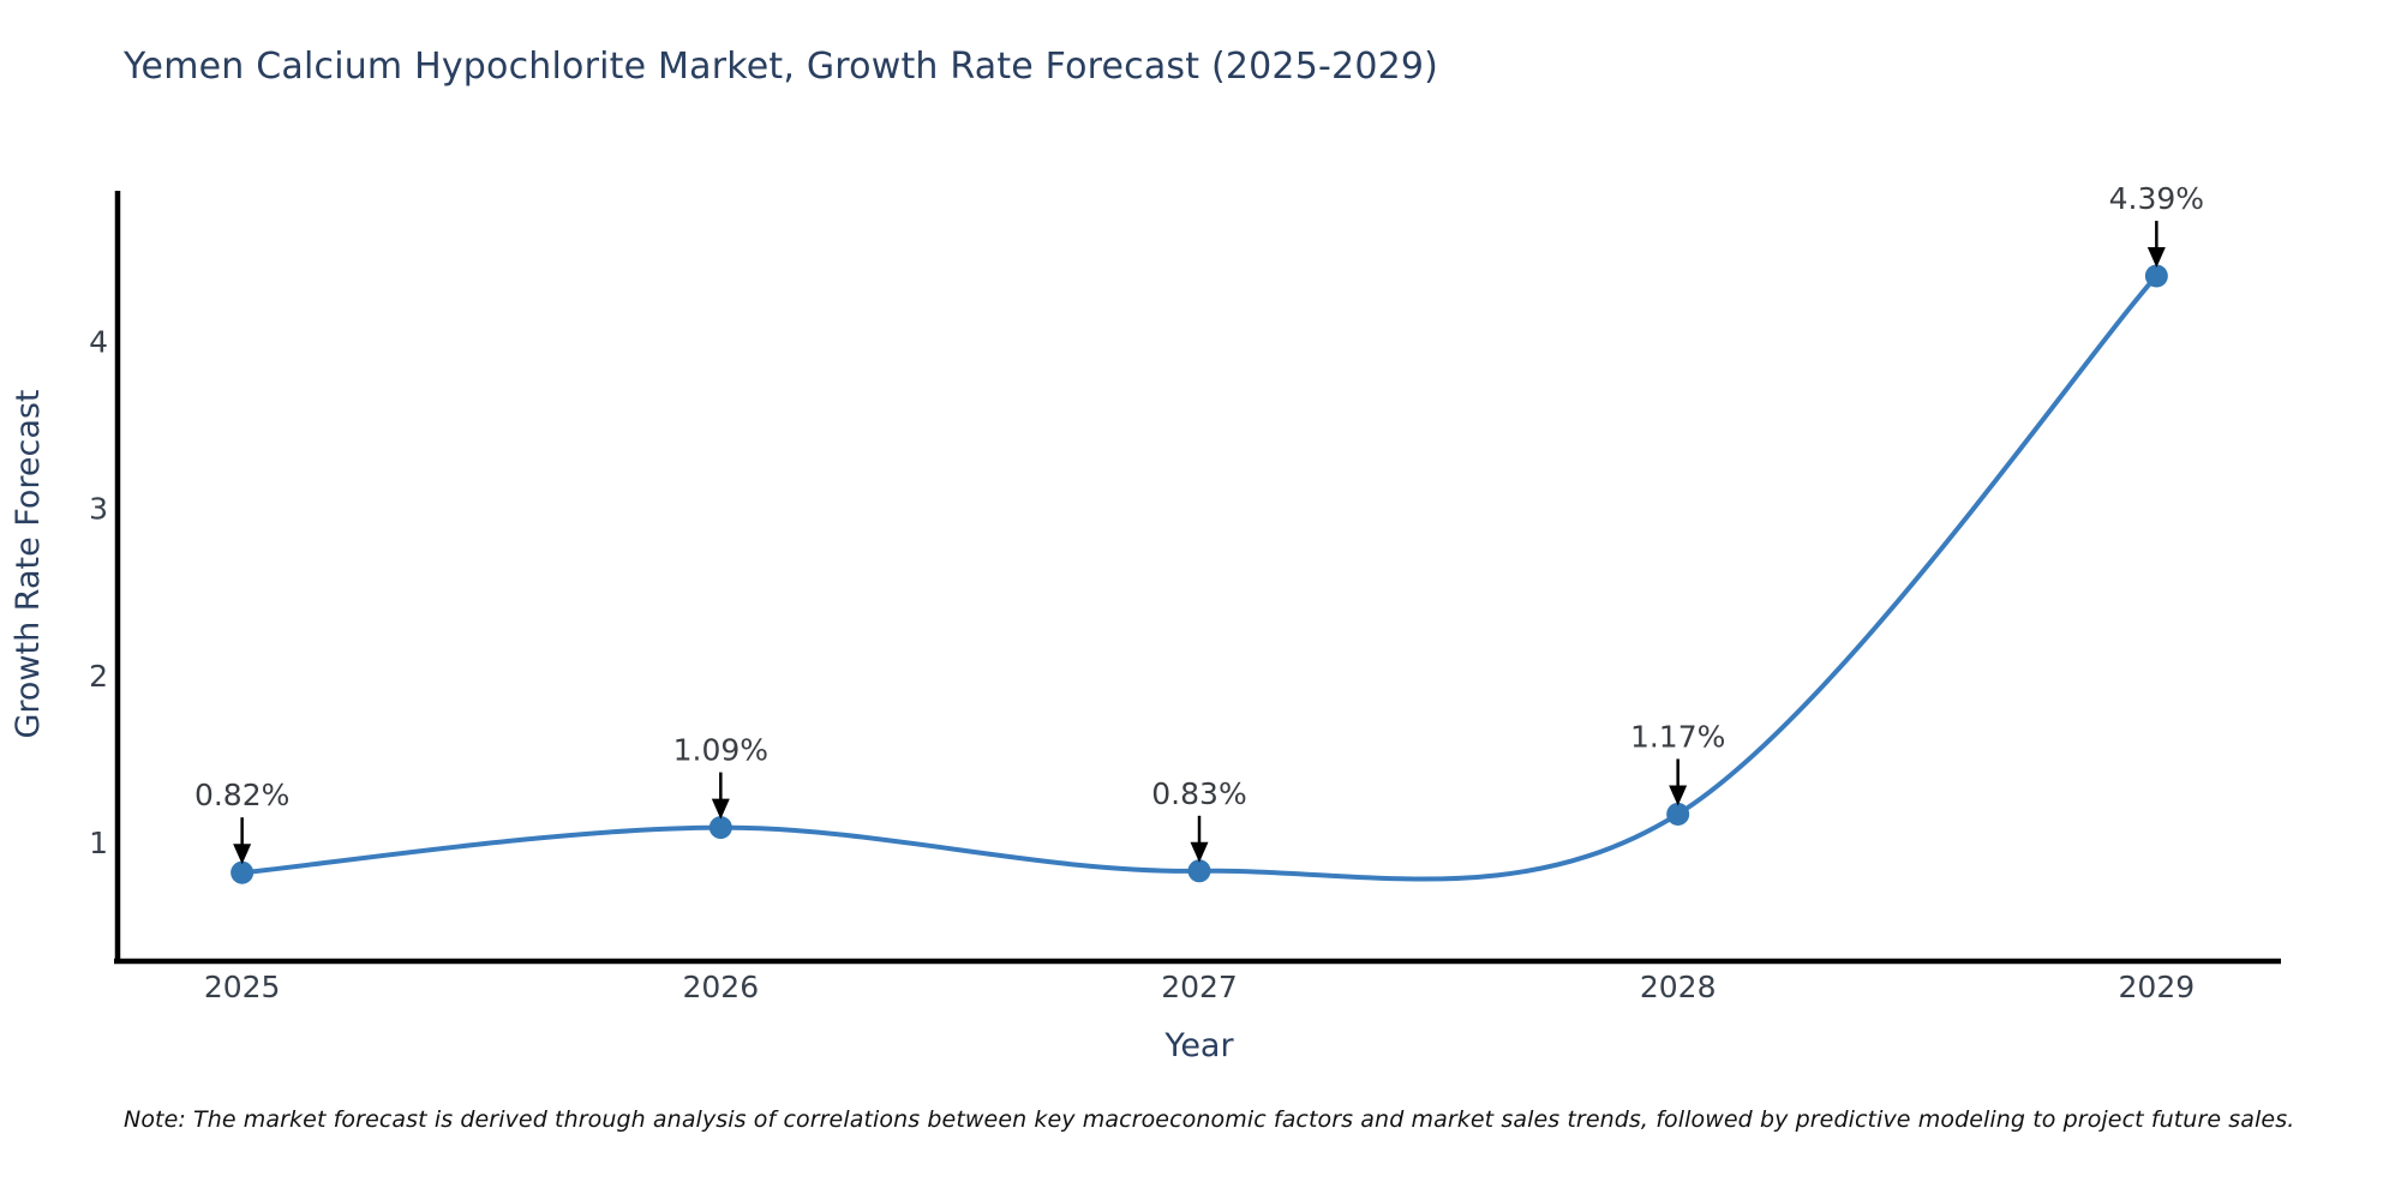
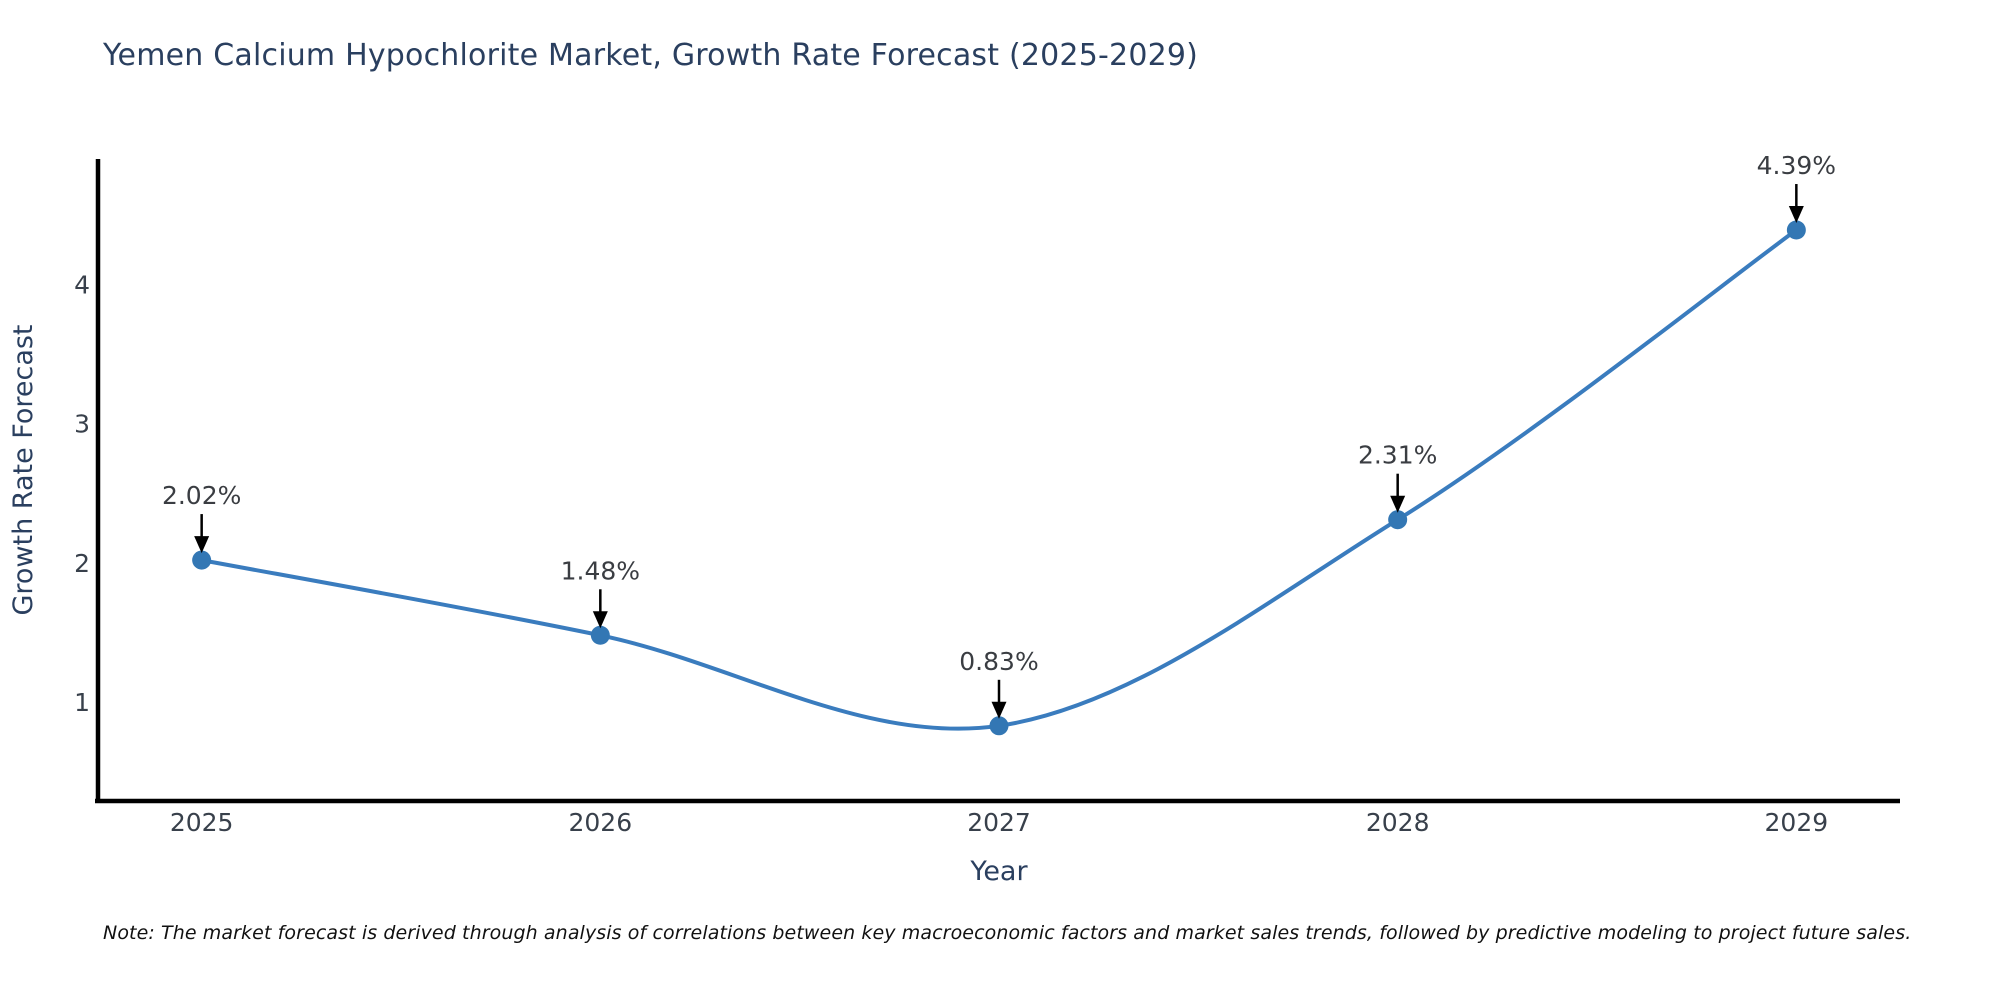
2025: 0.82% -> 2.02%
2026: 1.09% -> 1.48%
2028: 1.17% -> 2.31%
